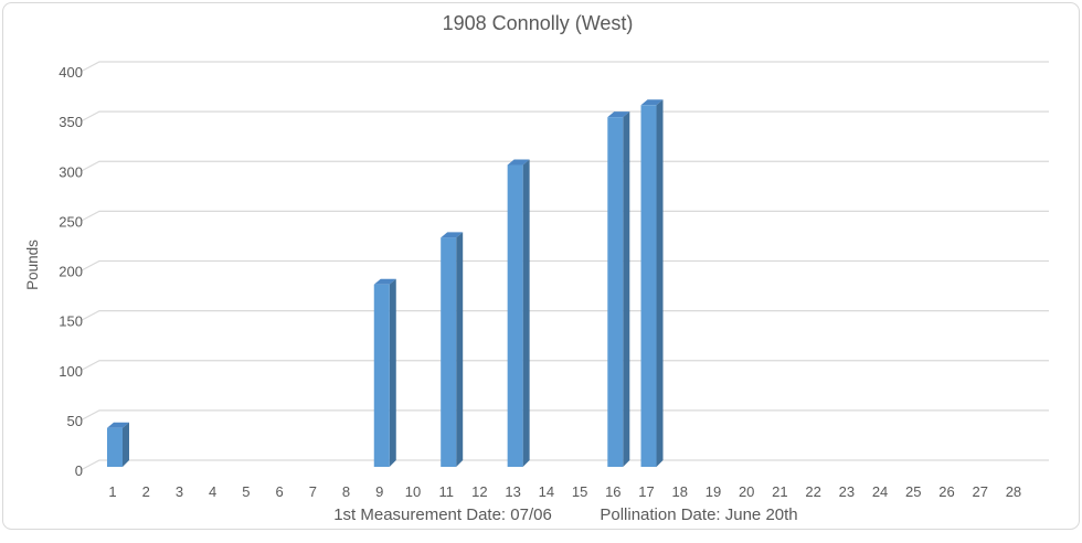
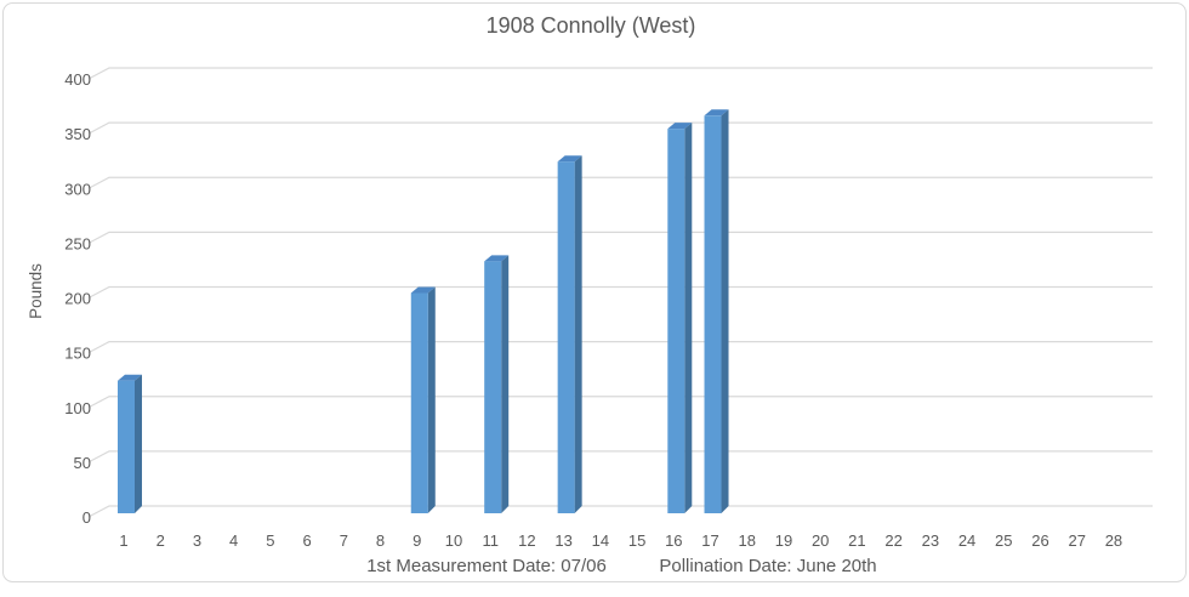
1: 40 -> 120
9: 180 -> 200
13: 300 -> 320
